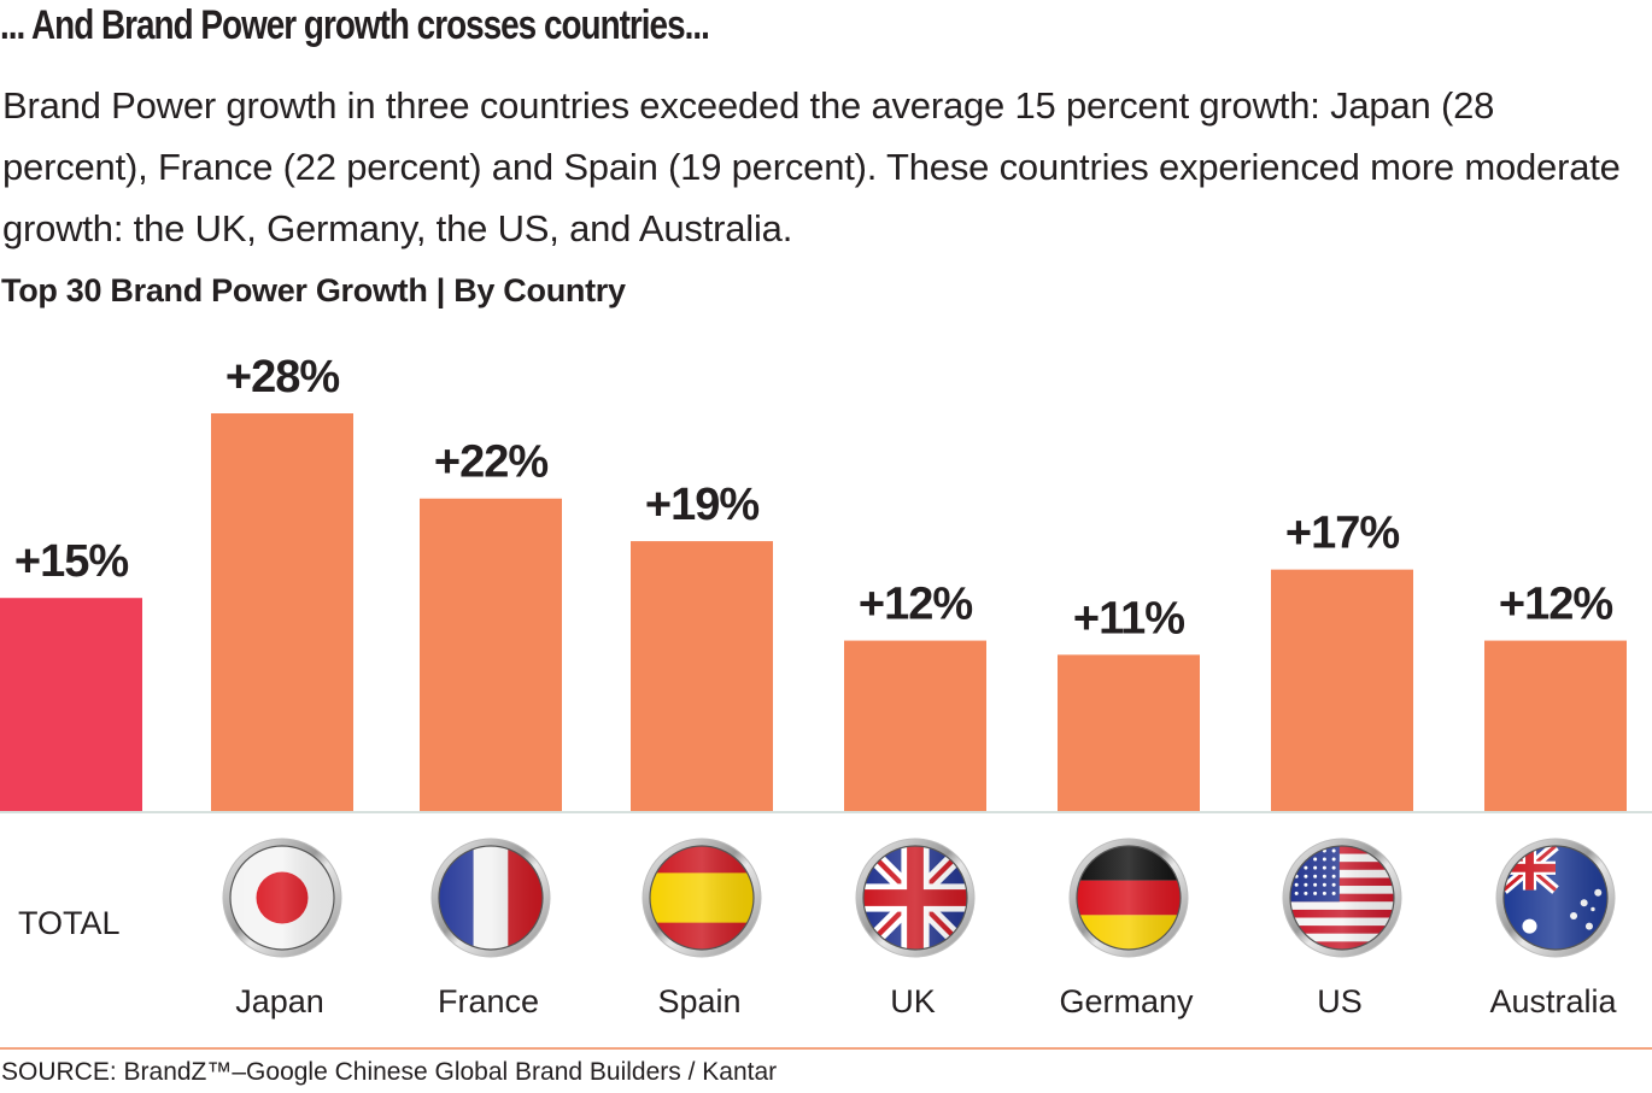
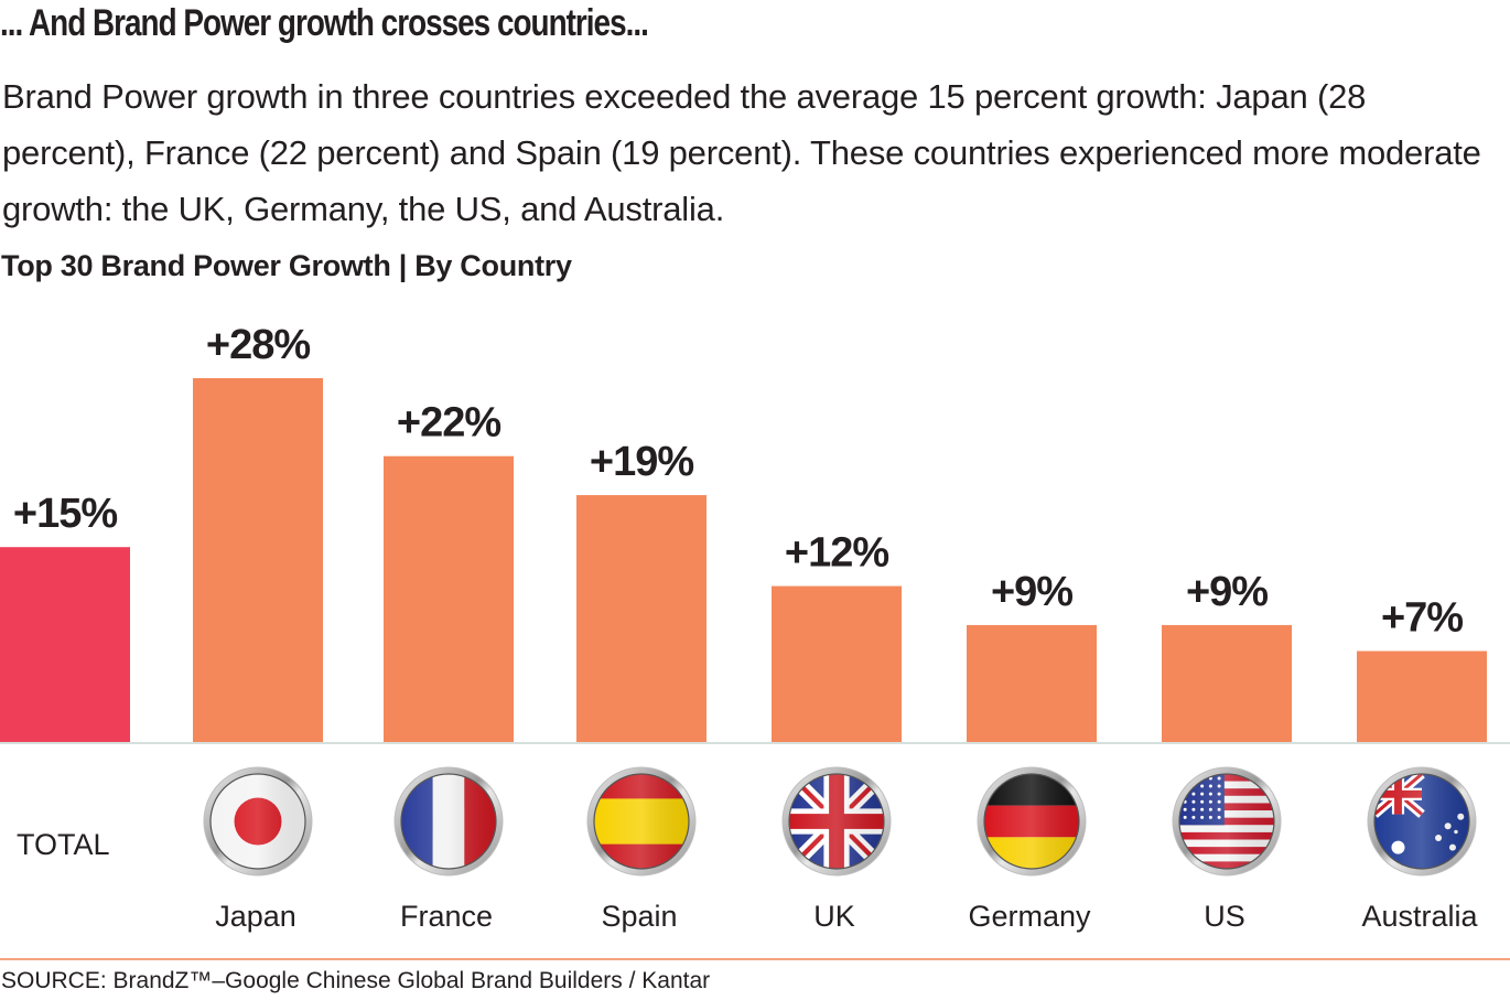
Germany: +11% -> +9%
US: +17% -> +9%
Australia: +12% -> +7%
